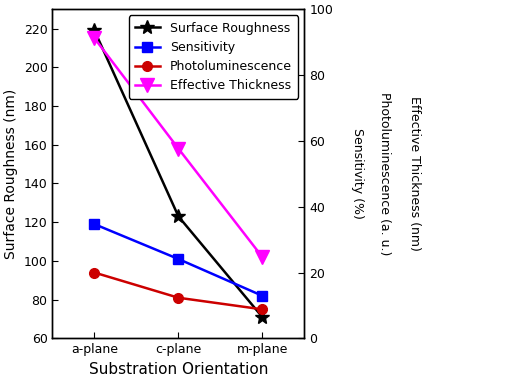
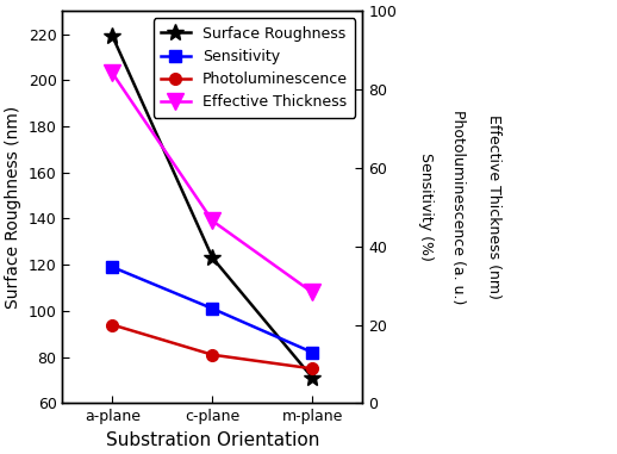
Effective Thickness/a-plane: 215 -> 203
Effective Thickness/c-plane: 158 -> 139
Effective Thickness/m-plane: 102 -> 108
